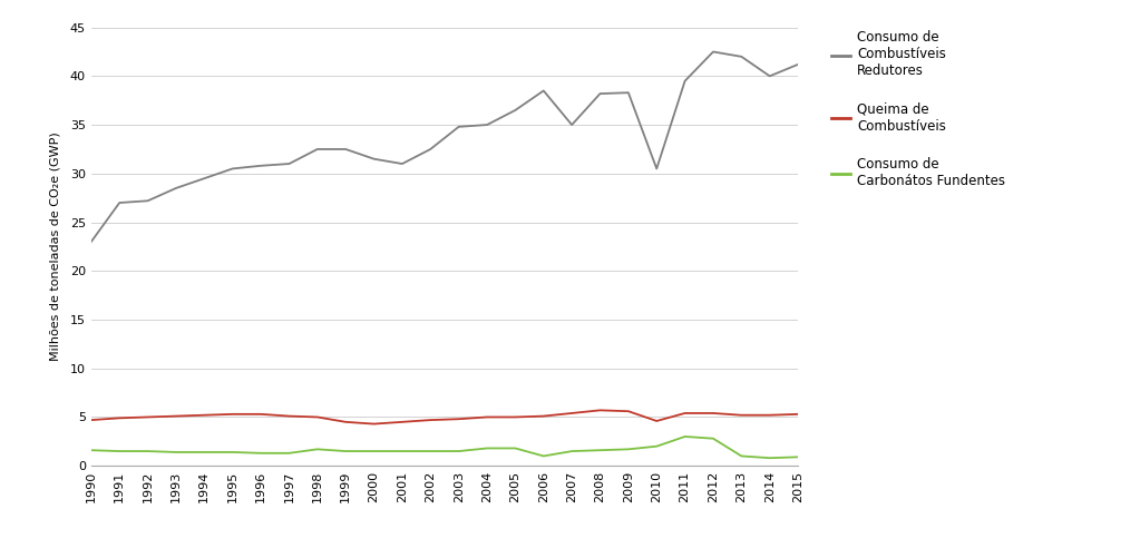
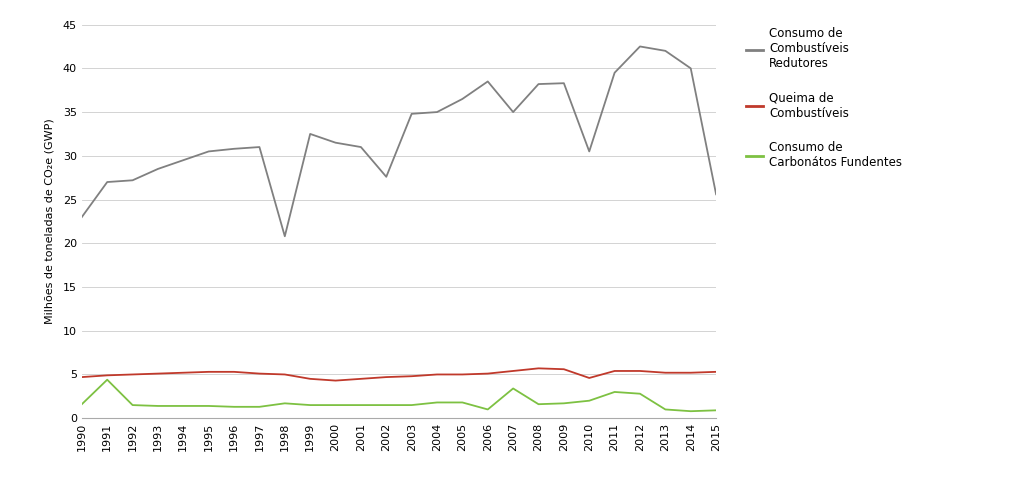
Consumo de Carbonátos Fundentes/1991: 1.5 -> 4.4
Consumo de Combustíveis Redutores/1998: 32.5 -> 20.8
Consumo de Combustíveis Redutores/2002: 32.5 -> 27.6
Consumo de Carbonátos Fundentes/2007: 1.5 -> 3.4
Consumo de Combustíveis Redutores/2015: 41.2 -> 25.6
